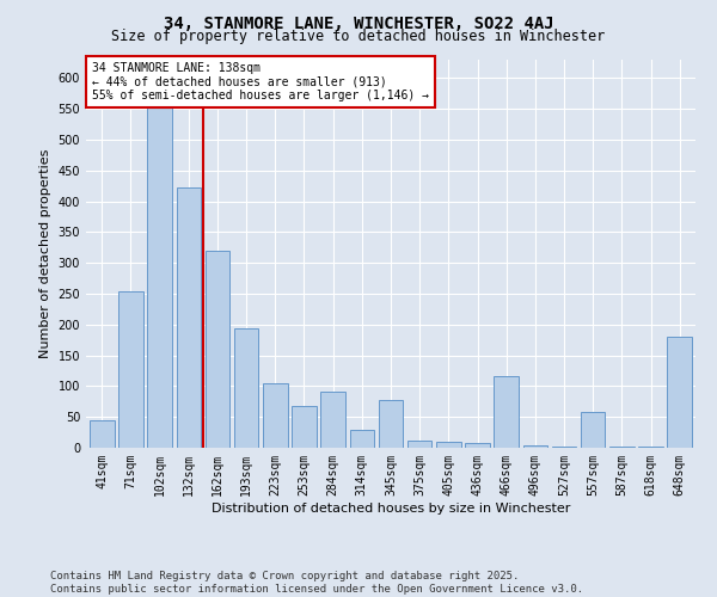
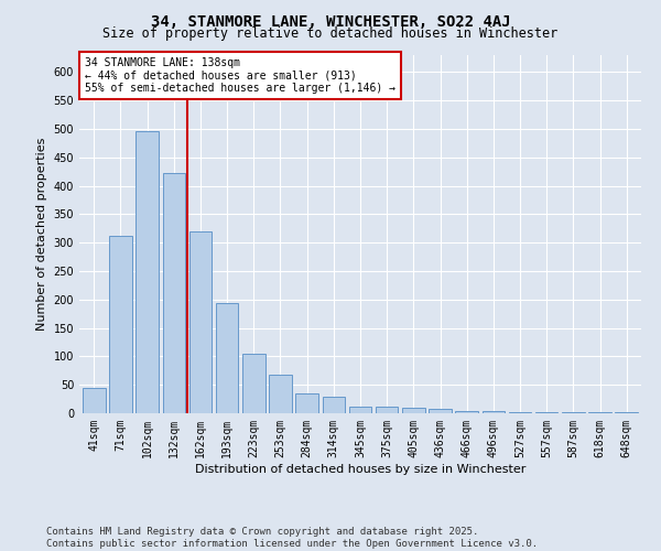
71sqm: 254 -> 313
102sqm: 554 -> 497
284sqm: 92 -> 35
345sqm: 78 -> 11
466sqm: 116 -> 3
557sqm: 58 -> 2
648sqm: 180 -> 1
